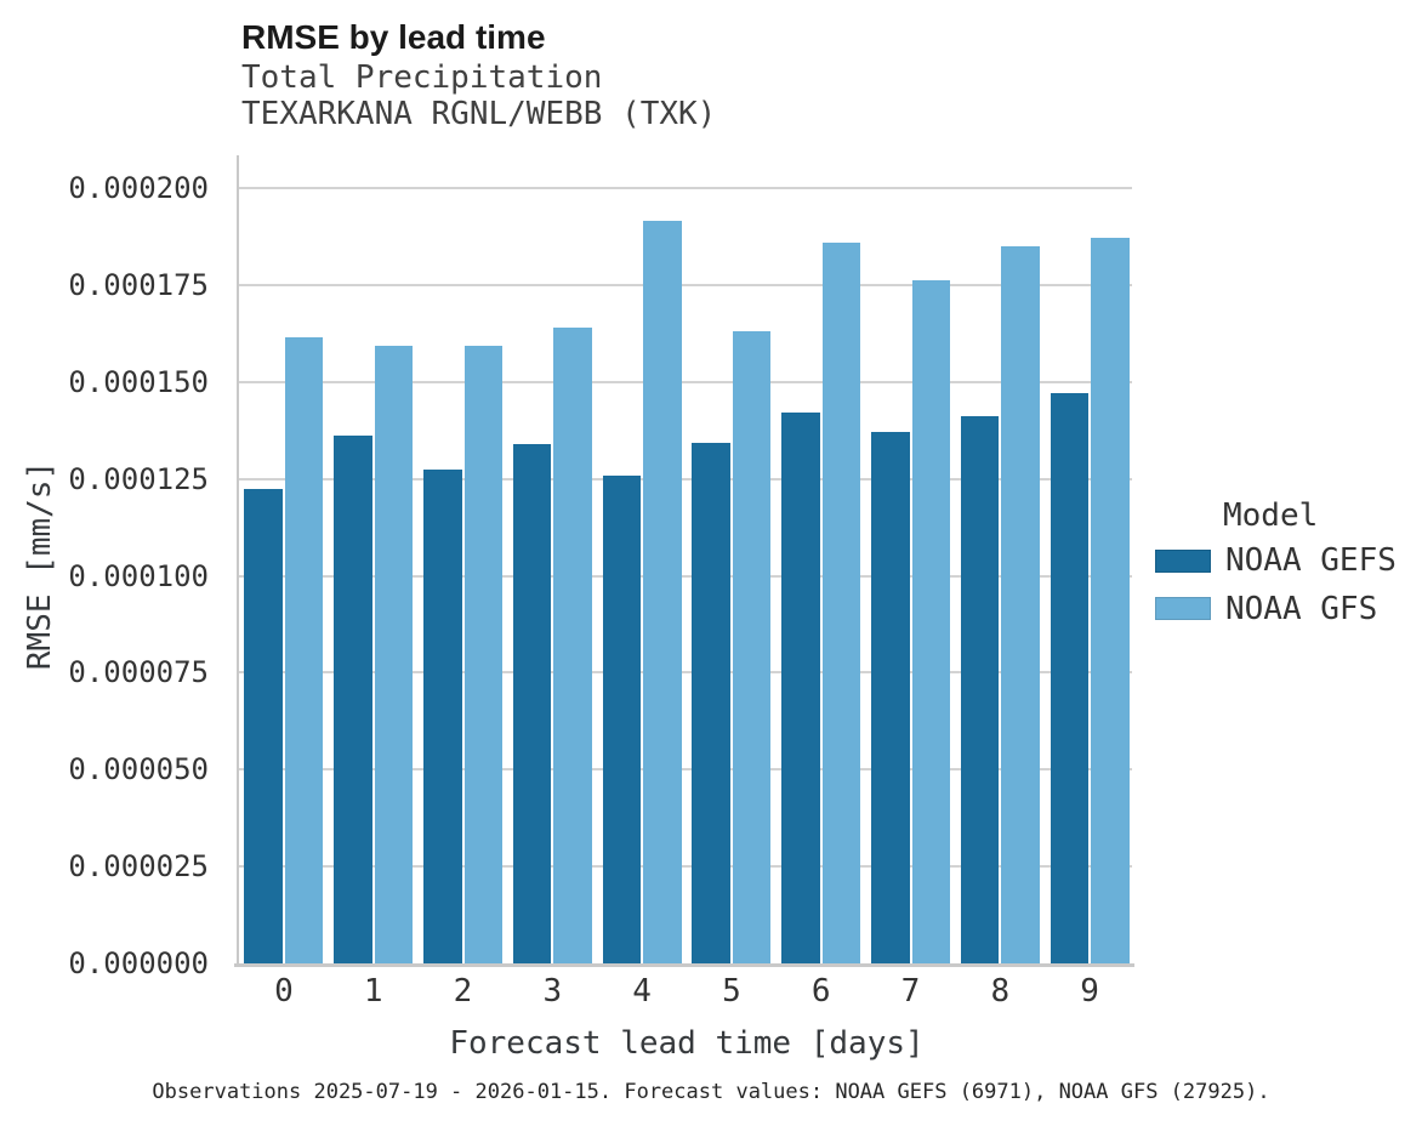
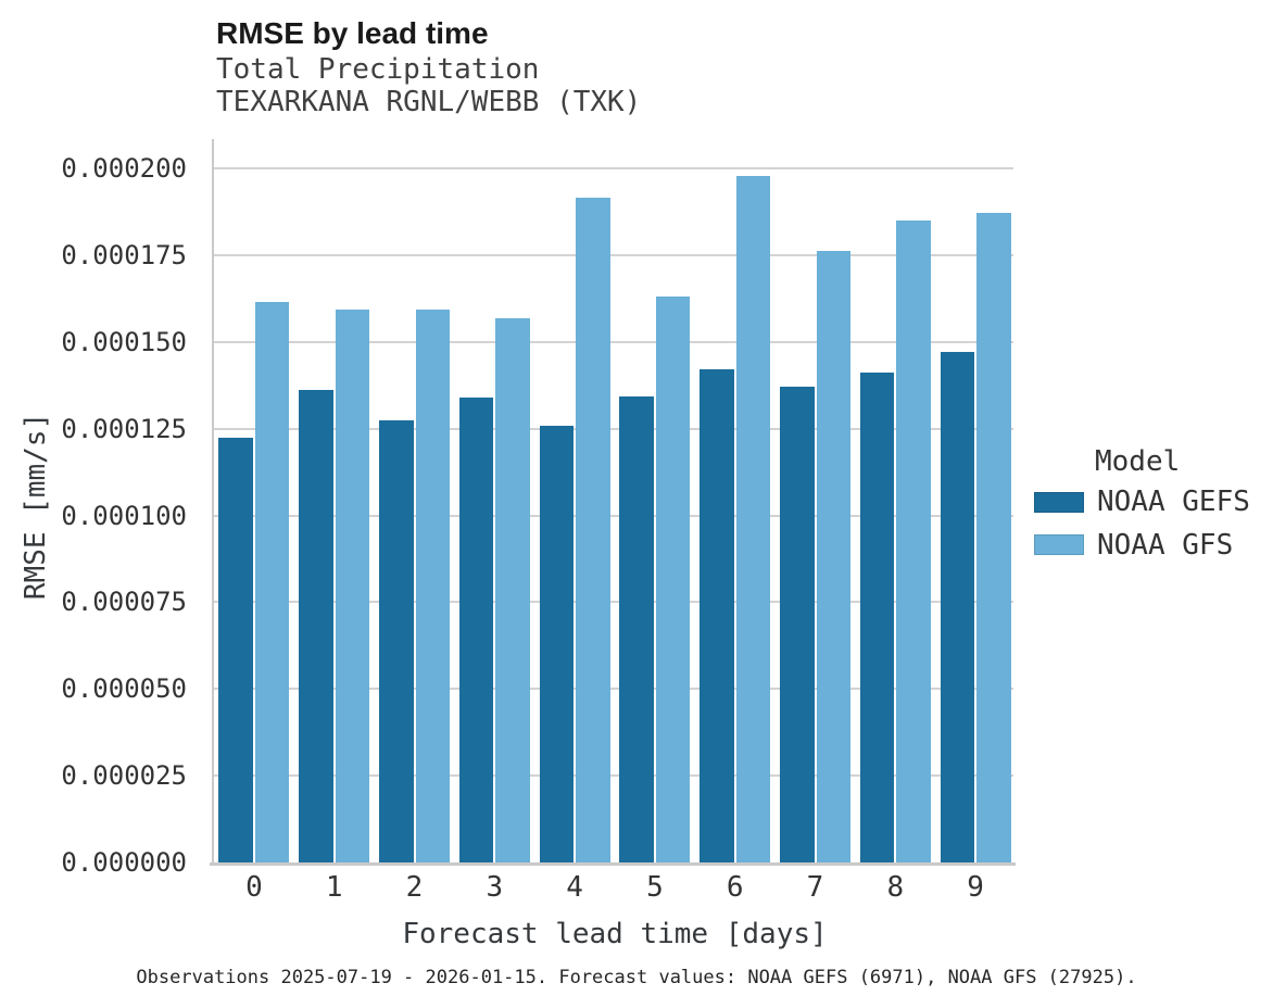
NOAA GFS/3: 0.000164 -> 0.000157
NOAA GFS/6: 0.000186 -> 0.000198
